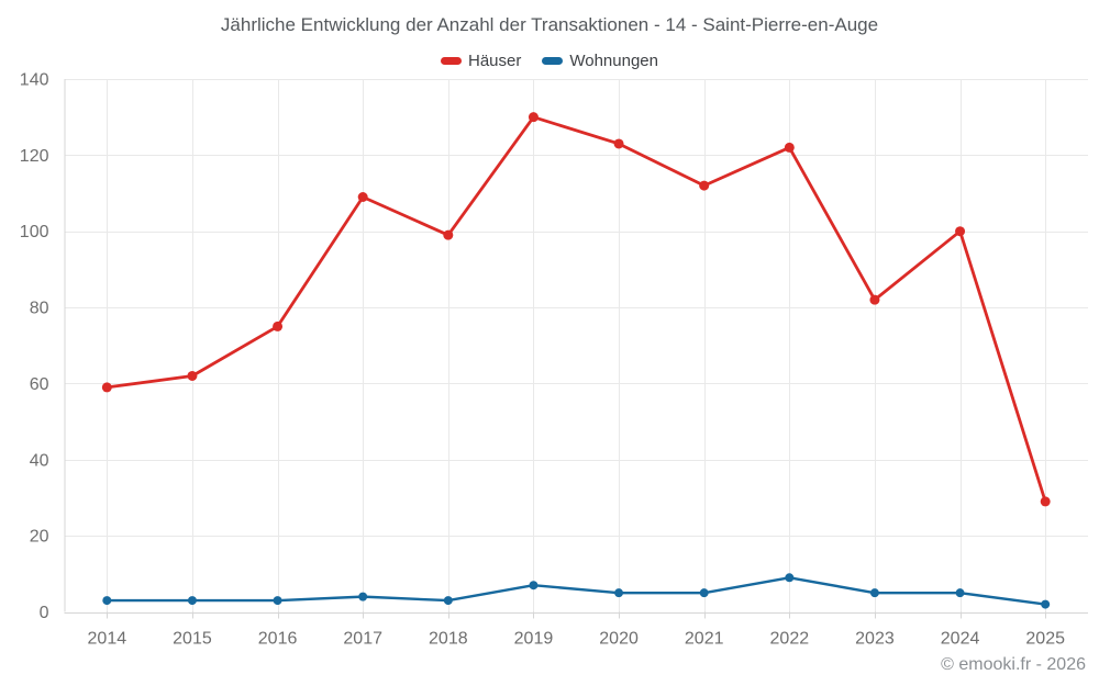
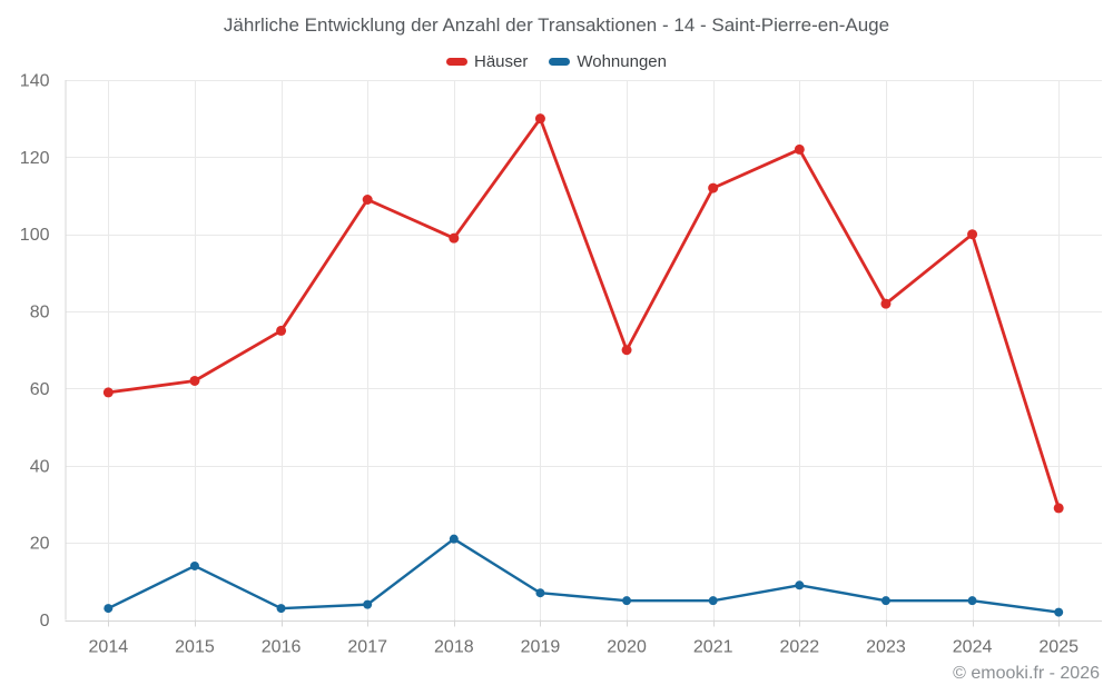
Wohnungen/2015: 3 -> 14
Wohnungen/2018: 3 -> 21
Häuser/2020: 123 -> 70
